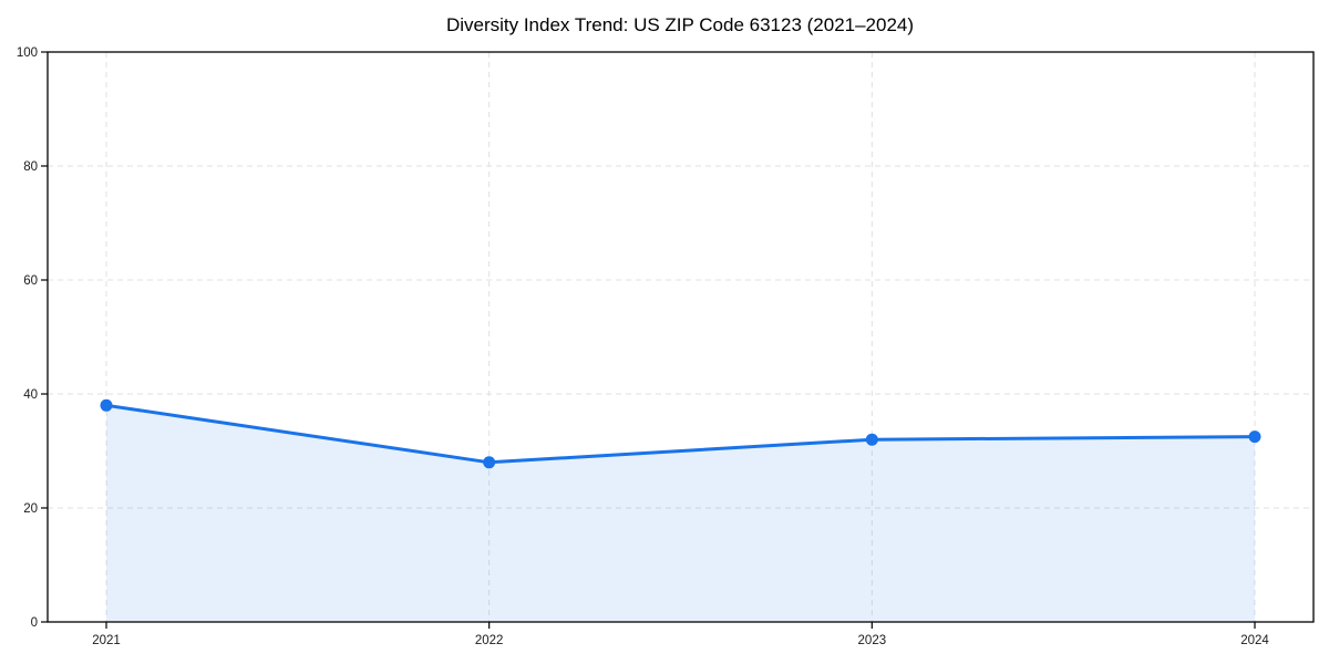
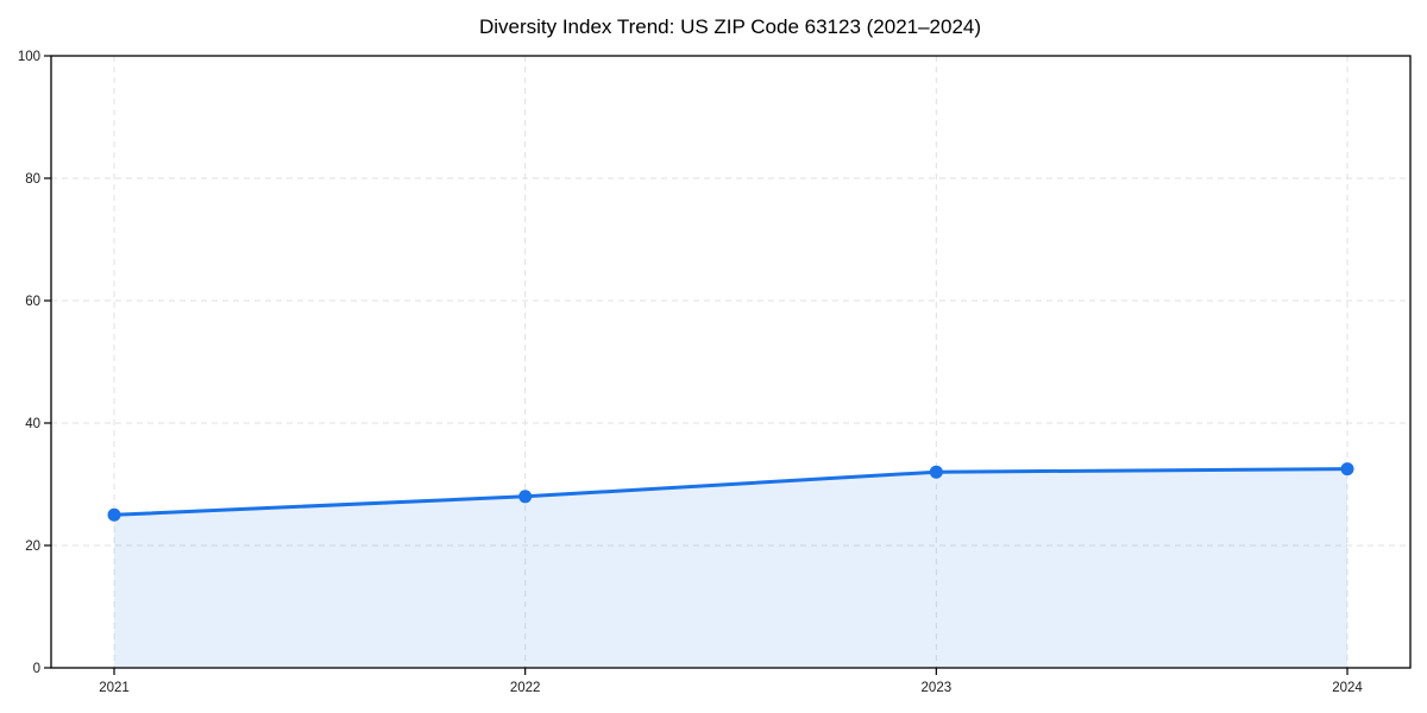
2021: 38 -> 25
